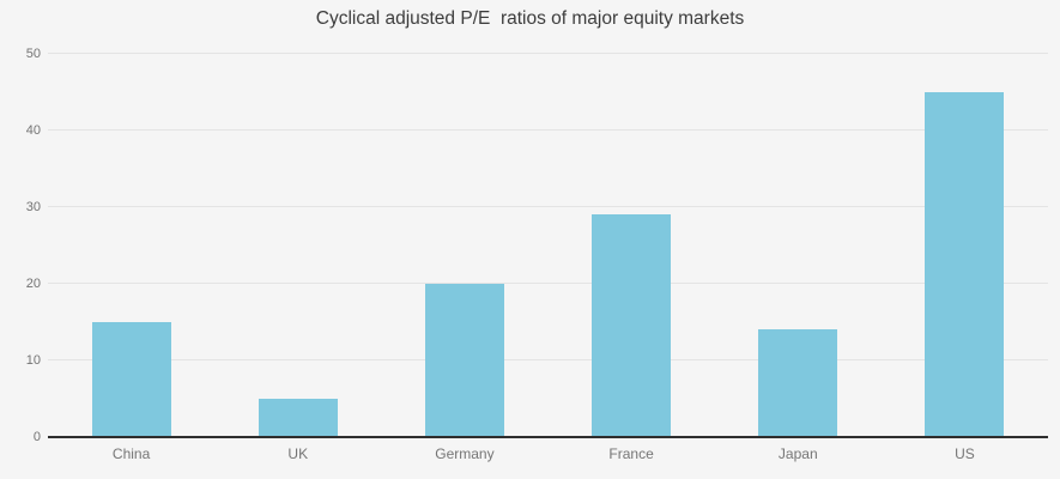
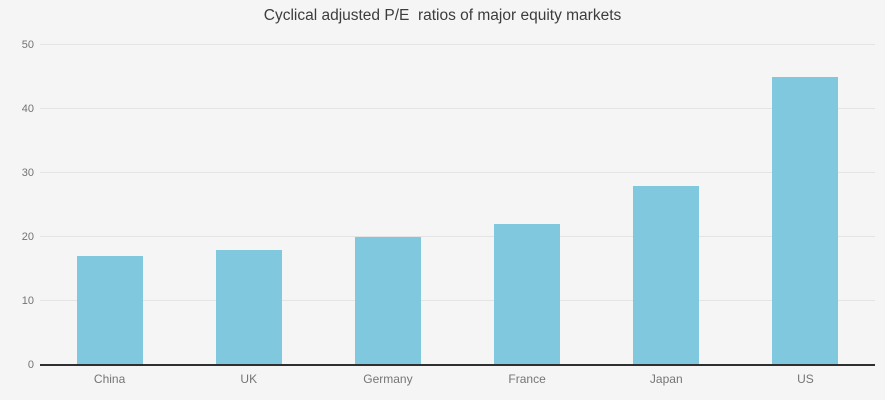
China: 15 -> 17
UK: 5 -> 18
France: 29 -> 22
Japan: 14 -> 28
